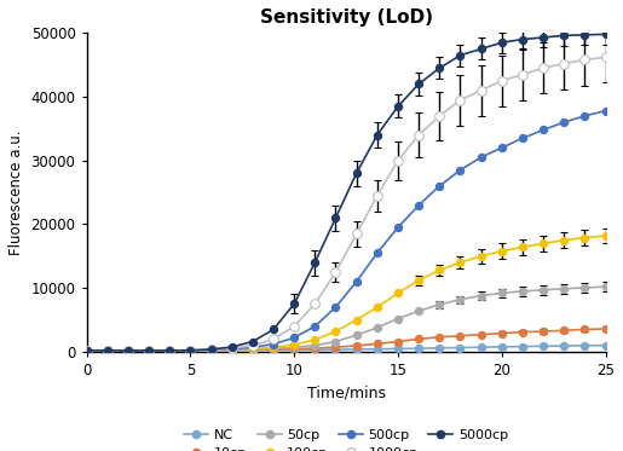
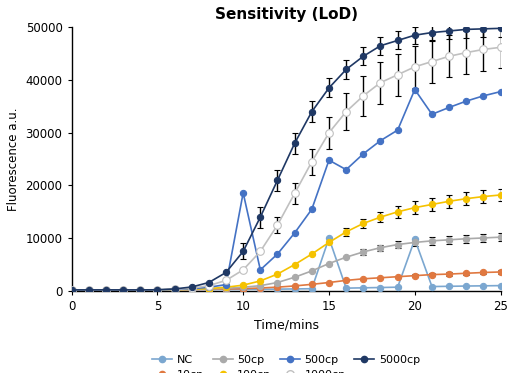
500cp/10: 2200 -> 18600
NC/15: 500 -> 10000
500cp/15: 19500 -> 24800
NC/20: 800 -> 9800
500cp/20: 32000 -> 38200
